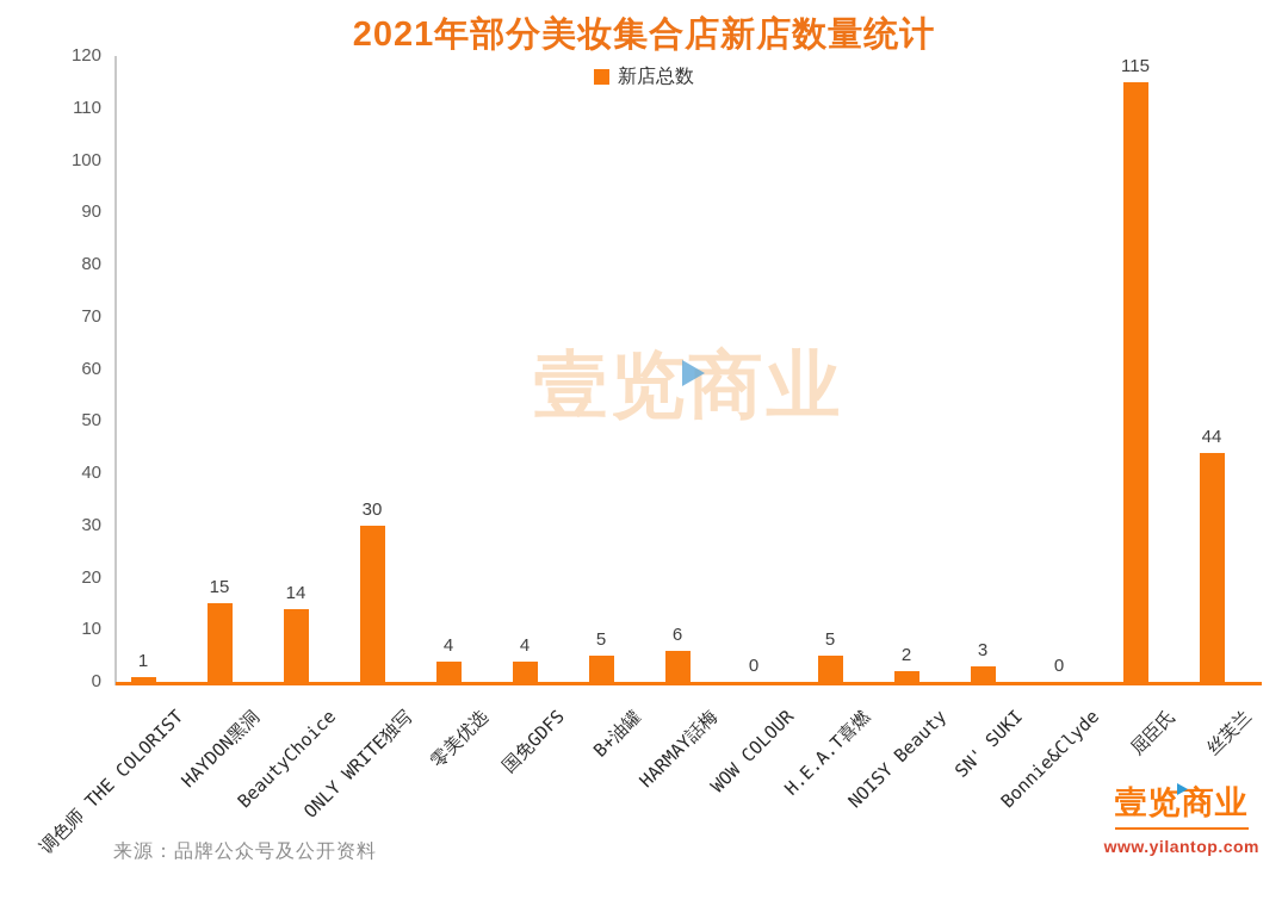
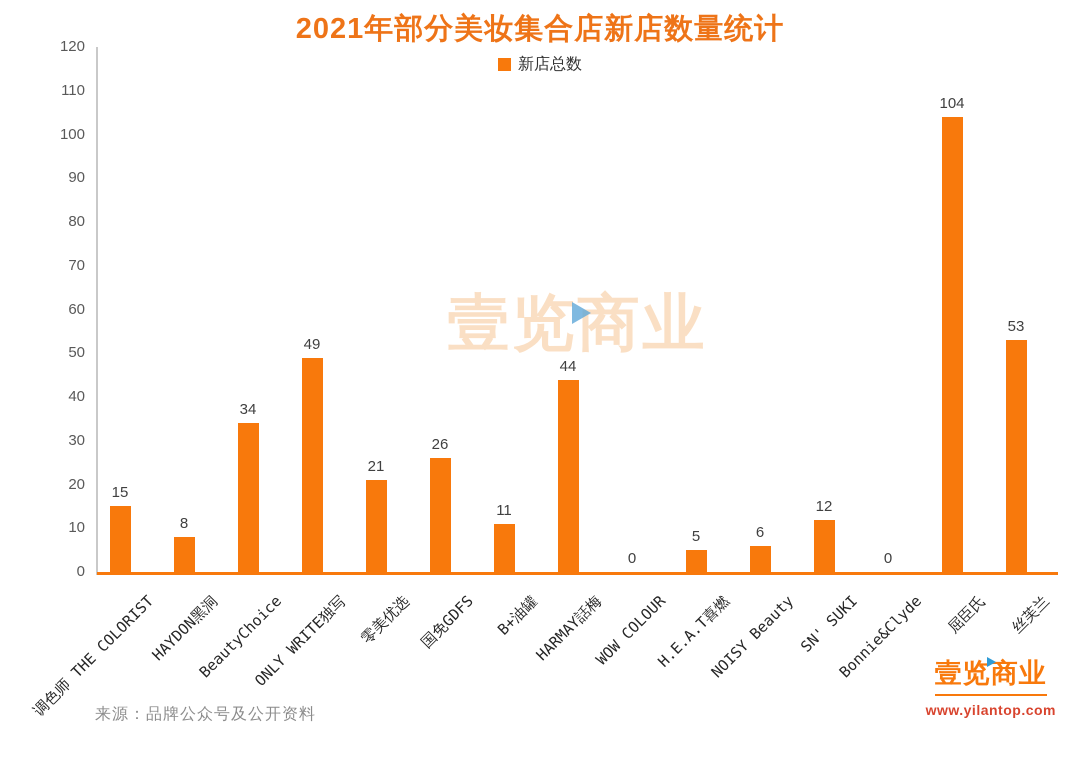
调色师 THE COLORIST: 1 -> 15
HAYDON黑洞: 15 -> 8
BeautyChoice: 14 -> 34
ONLY WRITE独写: 30 -> 49
零美优选: 4 -> 21
国免GDFS: 4 -> 26
B+油罐: 5 -> 11
HARMAY話梅: 6 -> 44
NOISY Beauty: 2 -> 6
SN' SUKI: 3 -> 12
屈臣氏: 115 -> 104
丝芙兰: 44 -> 53
